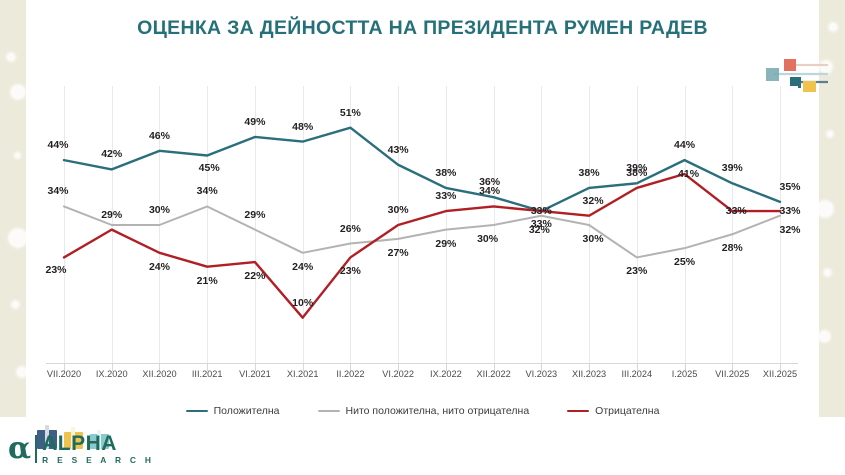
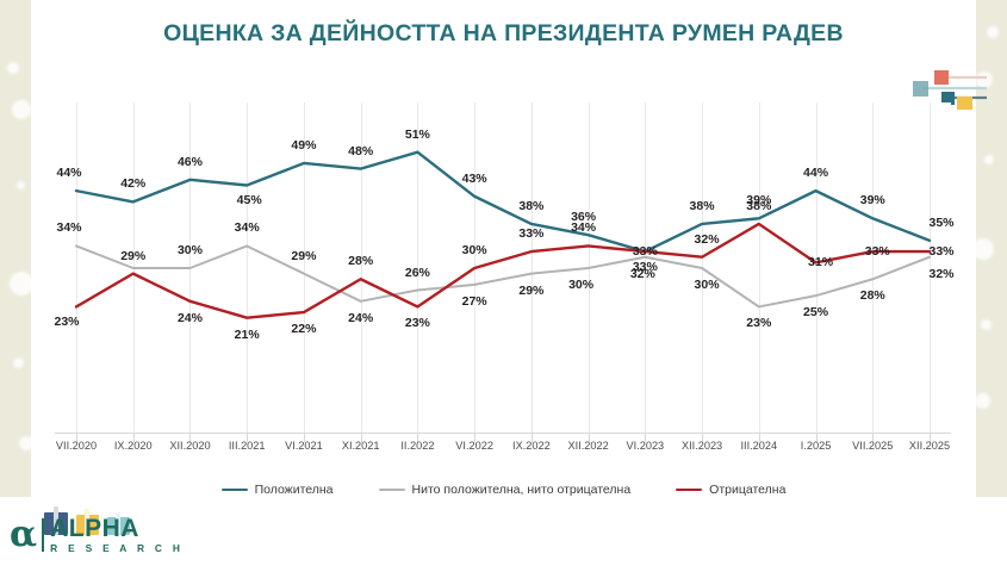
Отрицателна/XI.2021: 10% -> 28%
Отрицателна/I.2025: 41% -> 31%
